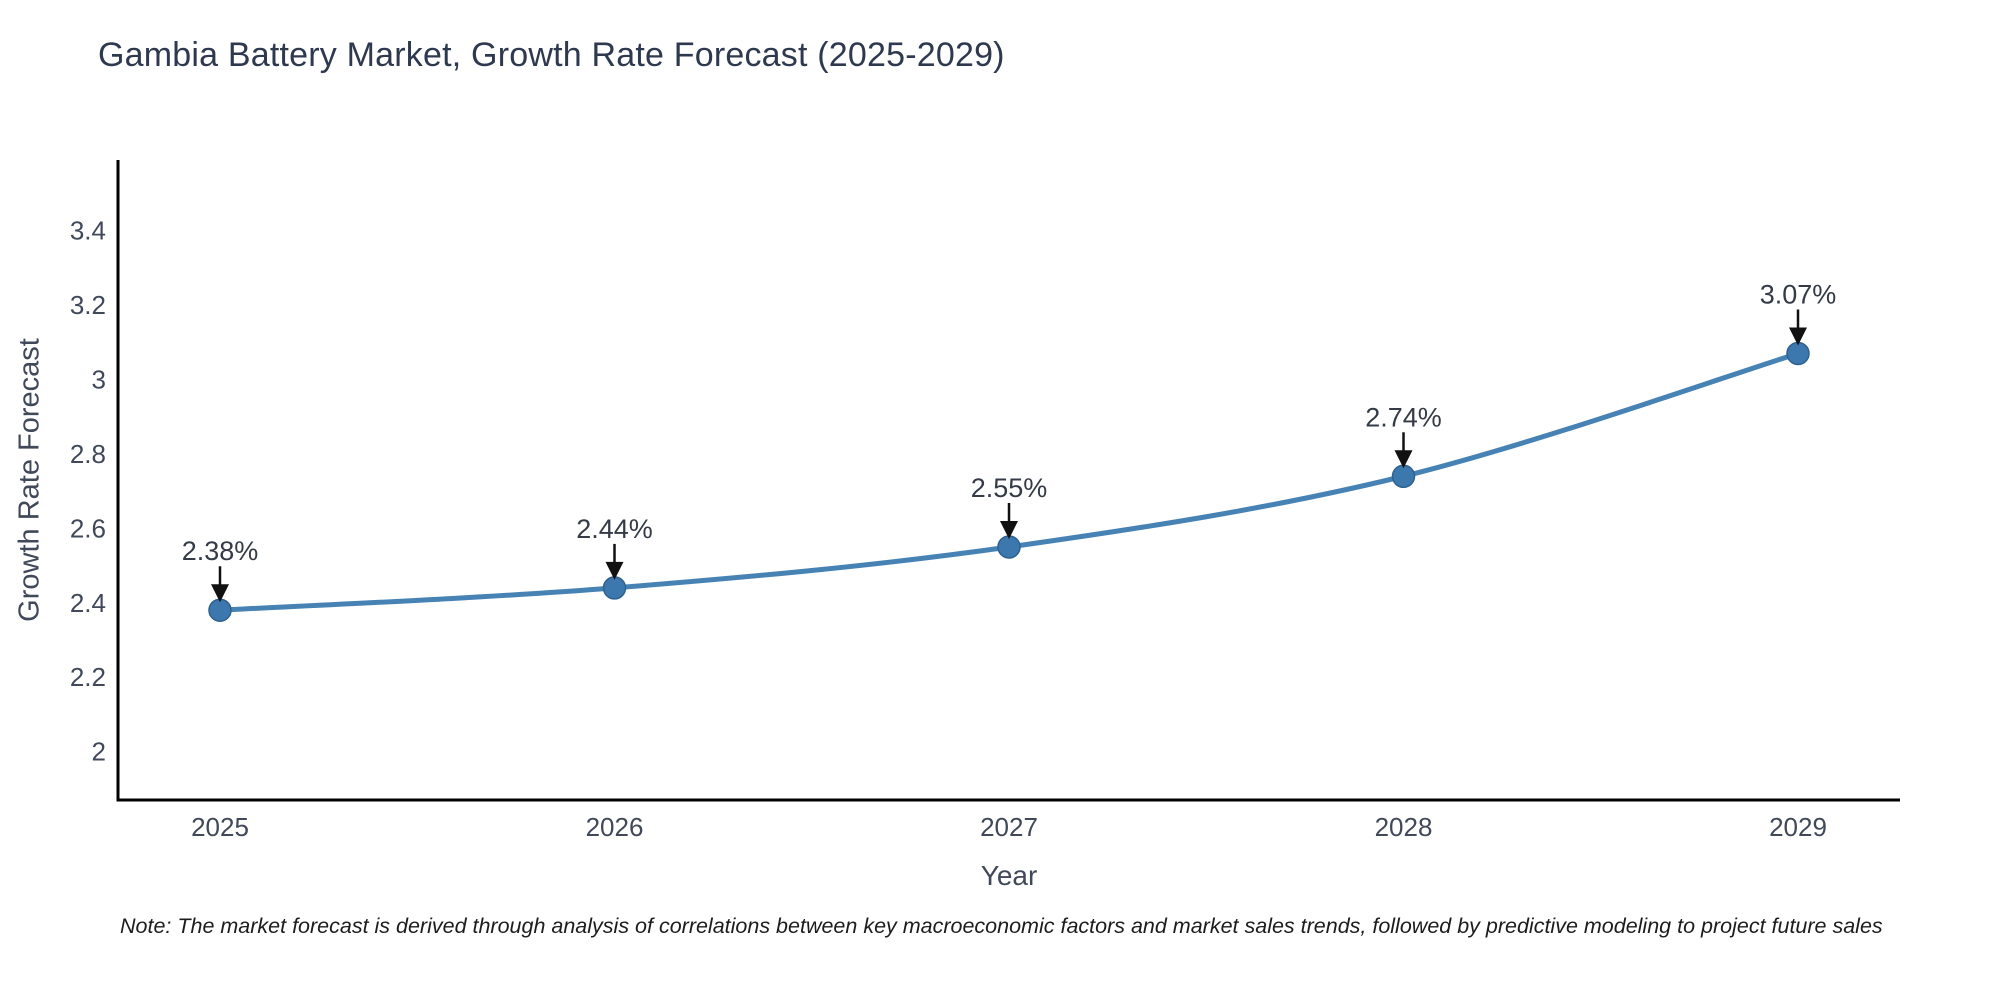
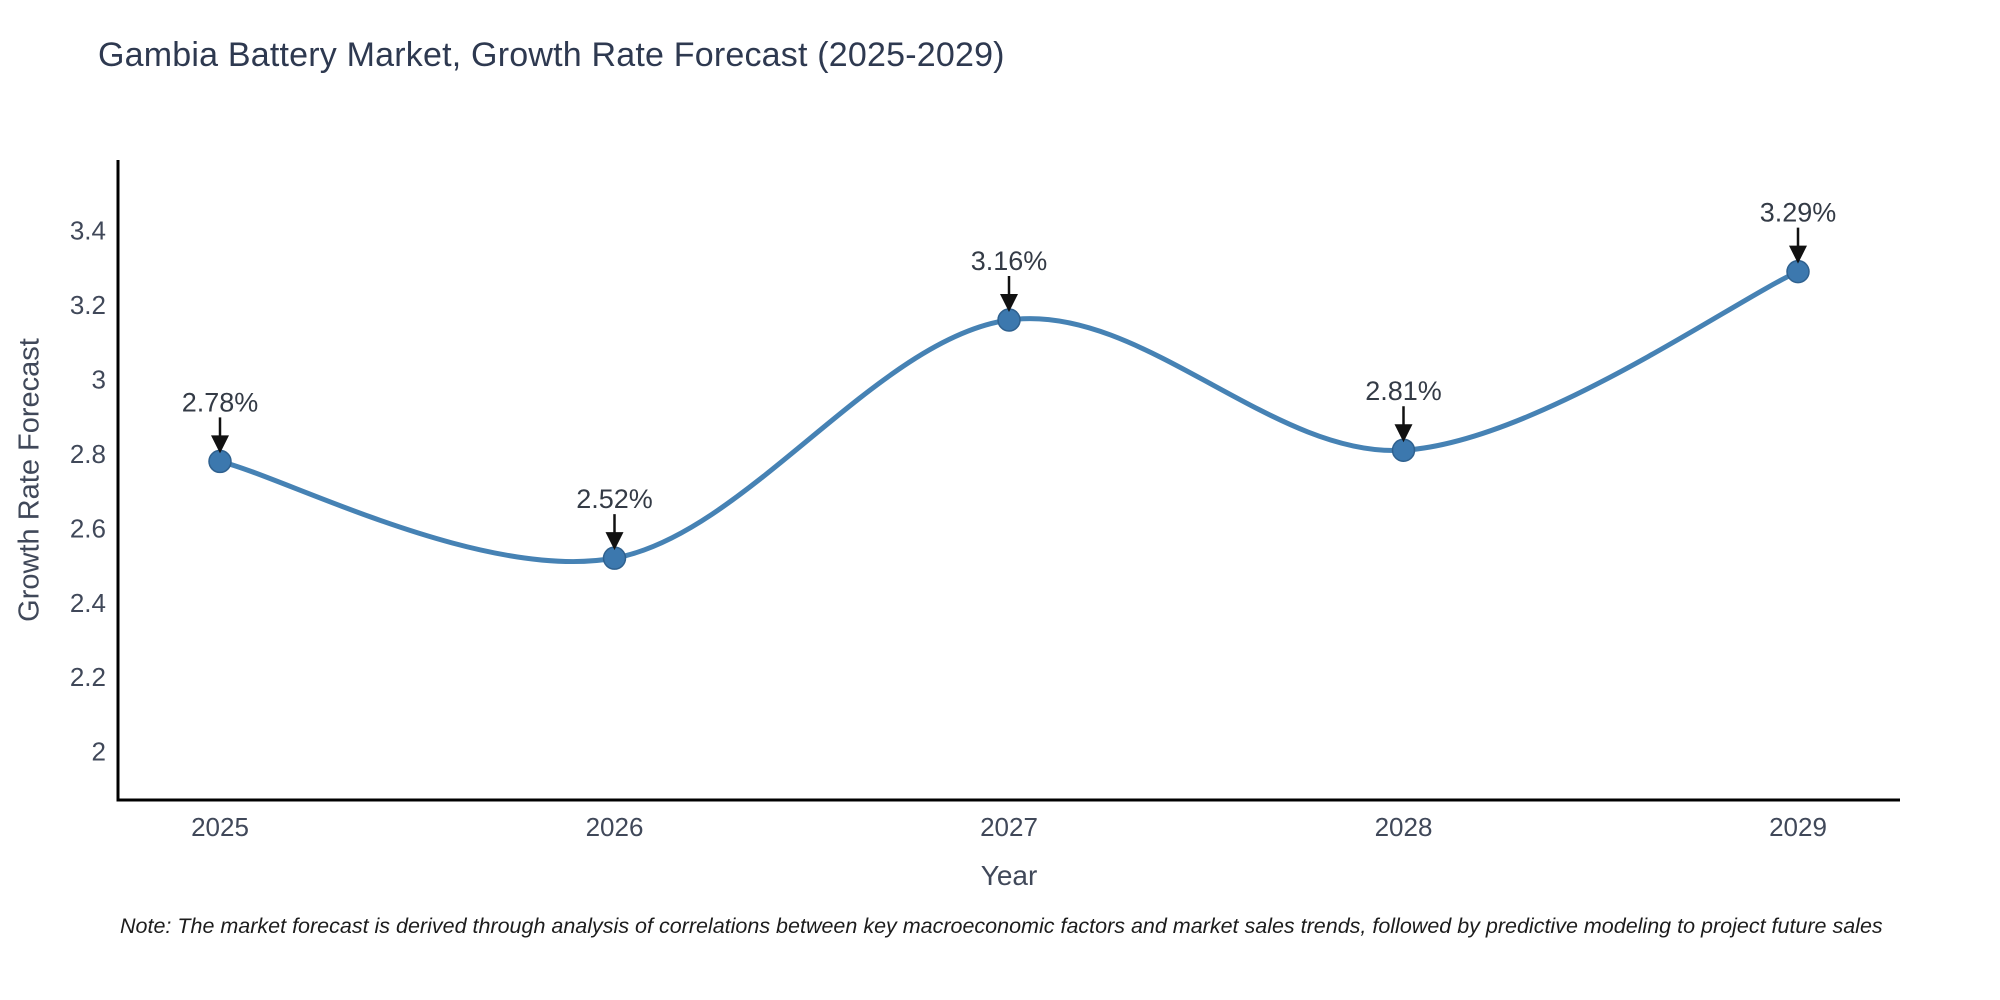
2025: 2.38% -> 2.78%
2026: 2.44% -> 2.52%
2027: 2.55% -> 3.16%
2028: 2.74% -> 2.81%
2029: 3.07% -> 3.29%
